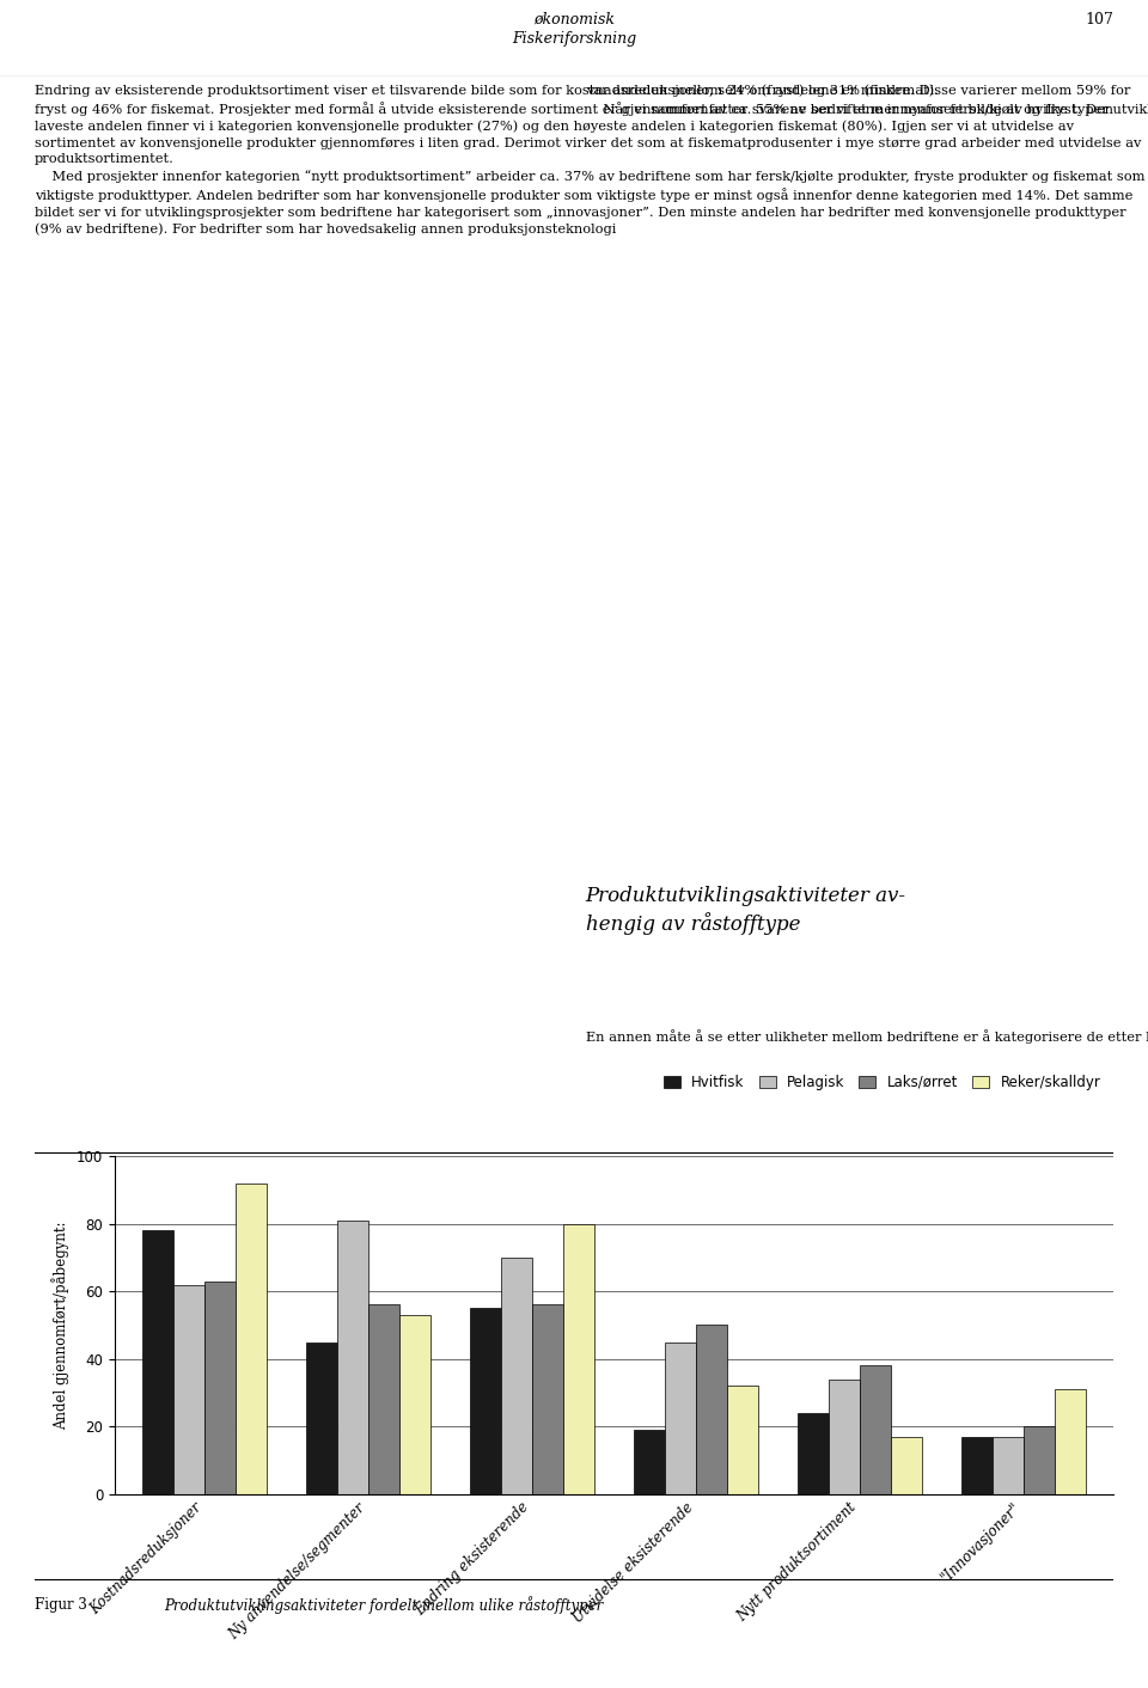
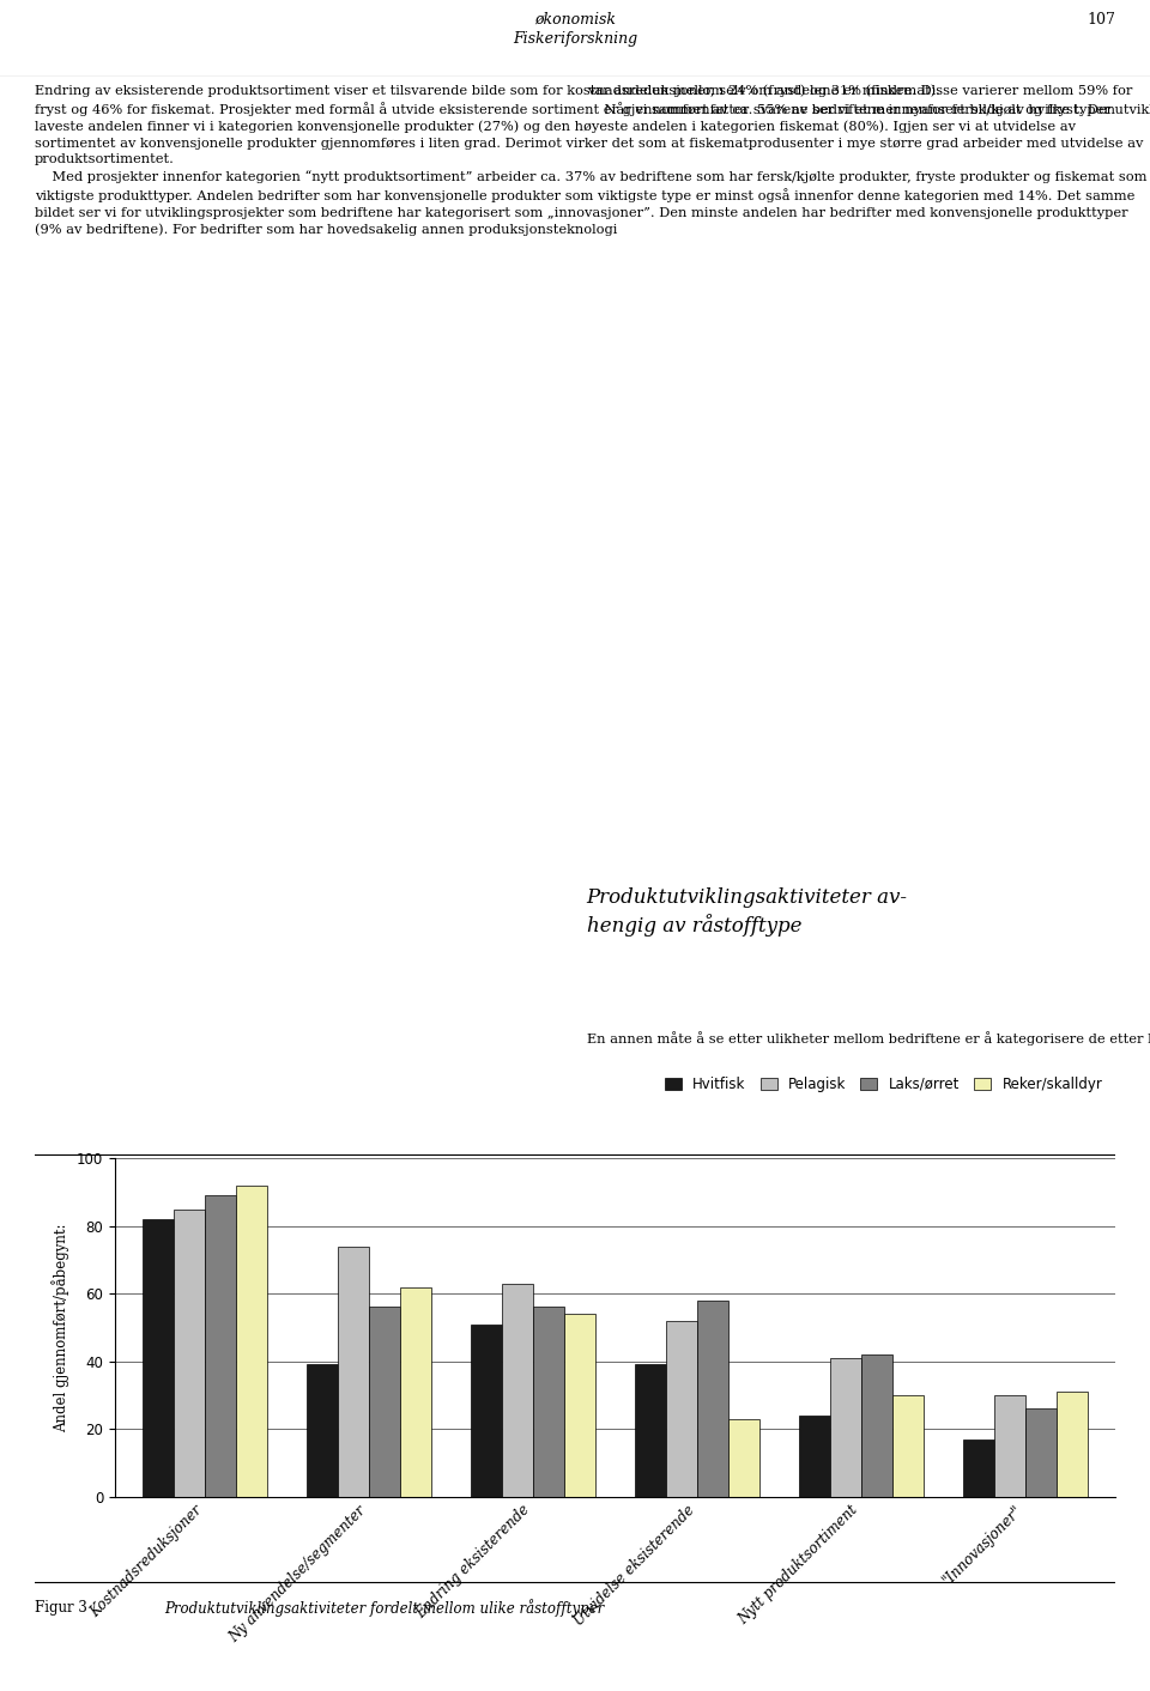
Hvitfisk/Kostnadsreduksjoner: 78 -> 82
Pelagisk/Kostnadsreduksjoner: 62 -> 85
Laks/ørret/Kostnadsreduksjoner: 63 -> 89
Hvitfisk/Ny anvendelse/segmenter: 45 -> 39
Pelagisk/Ny anvendelse/segmenter: 81 -> 74
Reker/skalldyr/Ny anvendelse/segmenter: 53 -> 62
Hvitfisk/Endring eksisterende: 55 -> 51
Pelagisk/Endring eksisterende: 70 -> 63
Reker/skalldyr/Endring eksisterende: 80 -> 54
Hvitfisk/Utvidelse eksisterende: 19 -> 39
Pelagisk/Utvidelse eksisterende: 45 -> 52
Laks/ørret/Utvidelse eksisterende: 50 -> 58
Reker/skalldyr/Utvidelse eksisterende: 32 -> 23
Pelagisk/Nytt produktsortiment: 34 -> 41
Laks/ørret/Nytt produktsortiment: 38 -> 42
Reker/skalldyr/Nytt produktsortiment: 17 -> 30
Pelagisk/"Innovasjoner": 17 -> 30
Laks/ørret/"Innovasjoner": 20 -> 26
